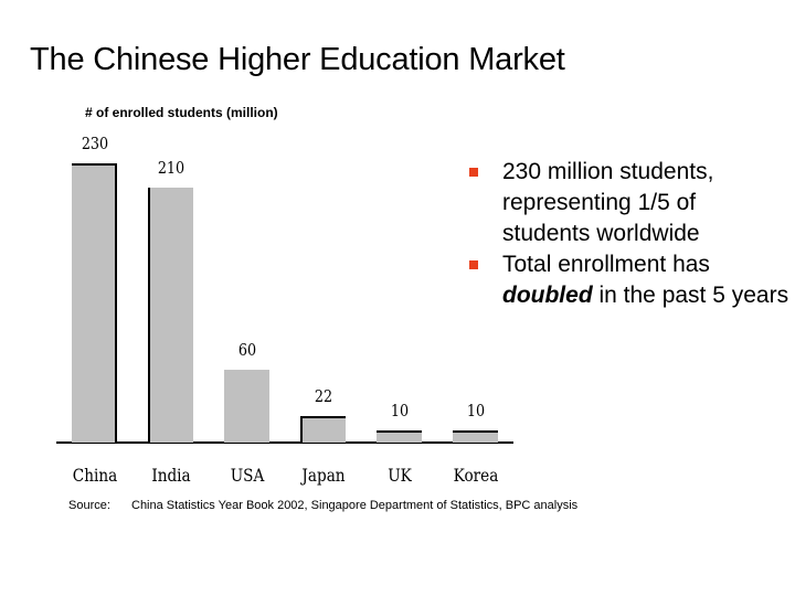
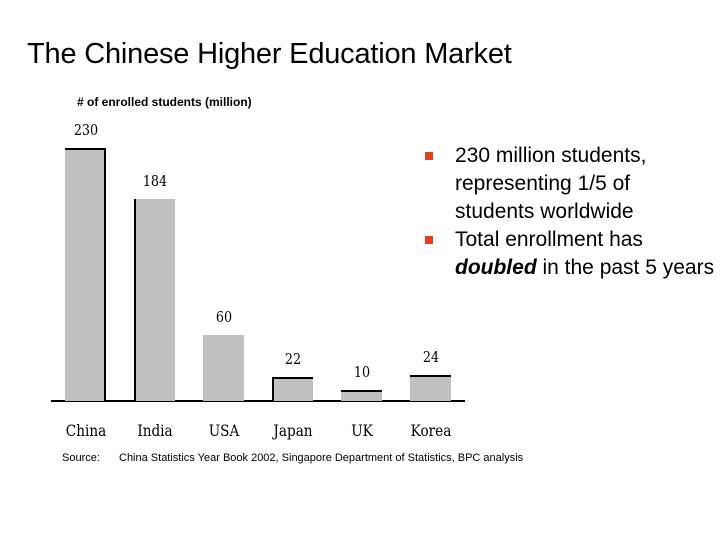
India: 210 -> 184
Korea: 10 -> 24
